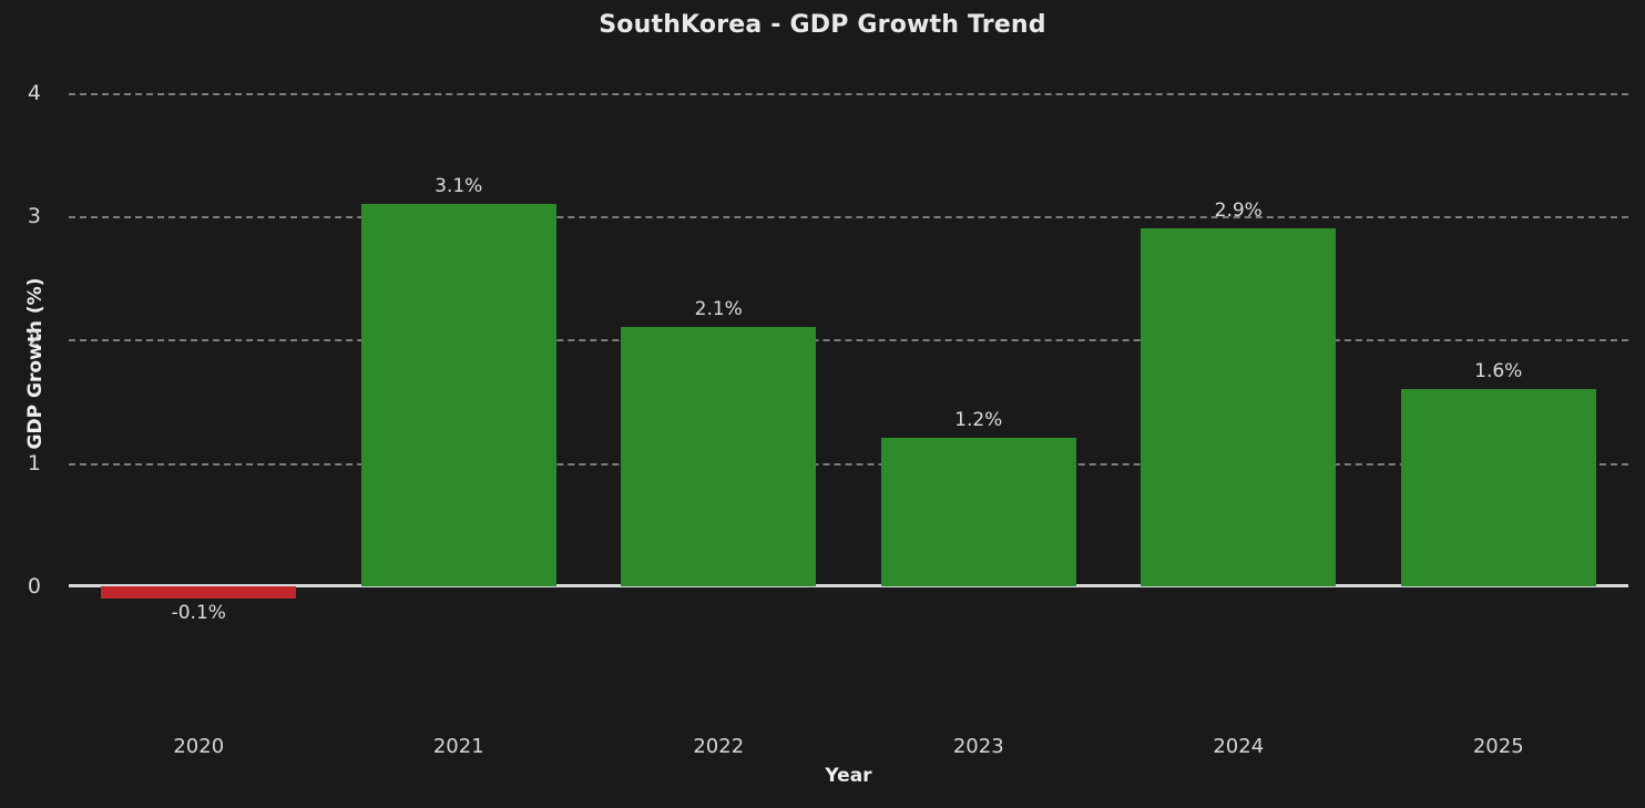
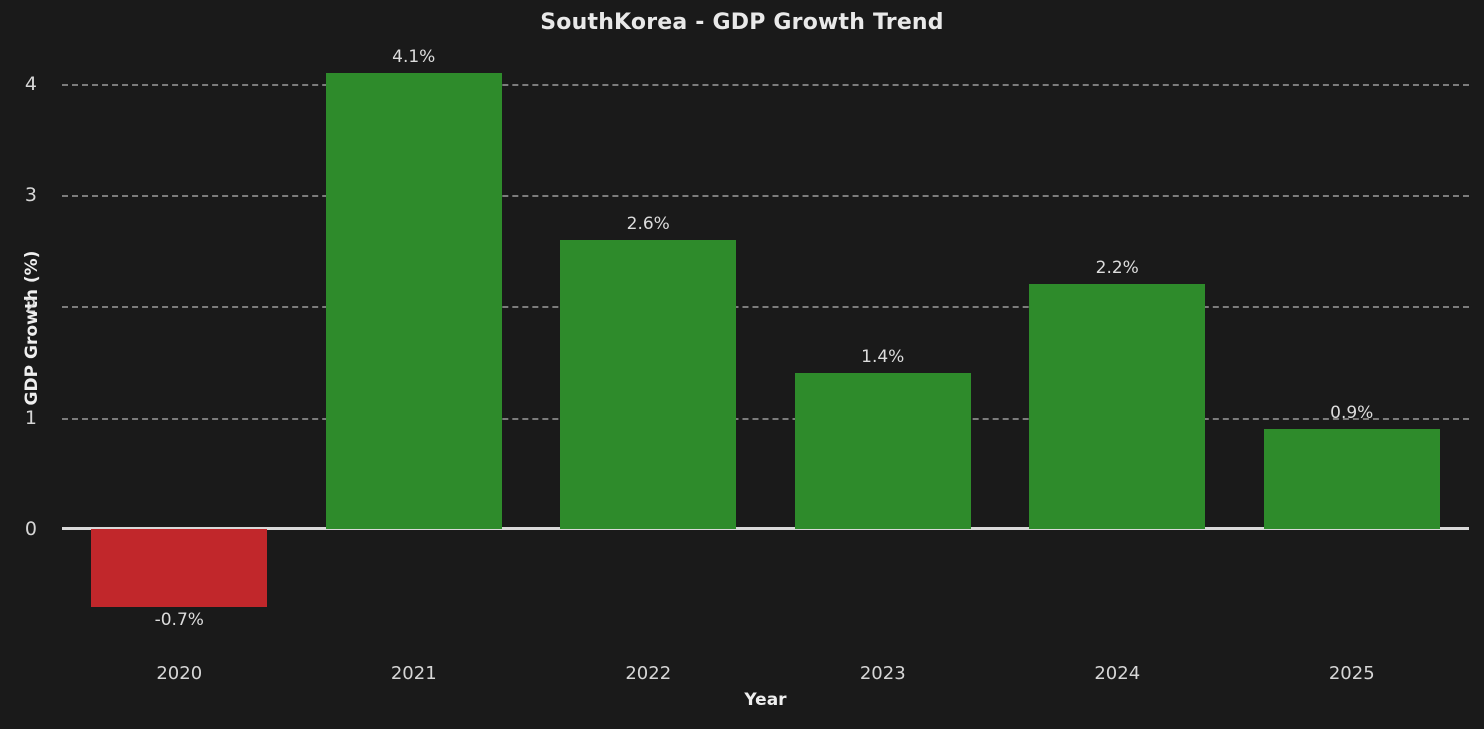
2020: -0.1% -> -0.7%
2021: 3.1% -> 4.1%
2022: 2.1% -> 2.6%
2023: 1.2% -> 1.4%
2024: 2.9% -> 2.2%
2025: 1.6% -> 0.9%
